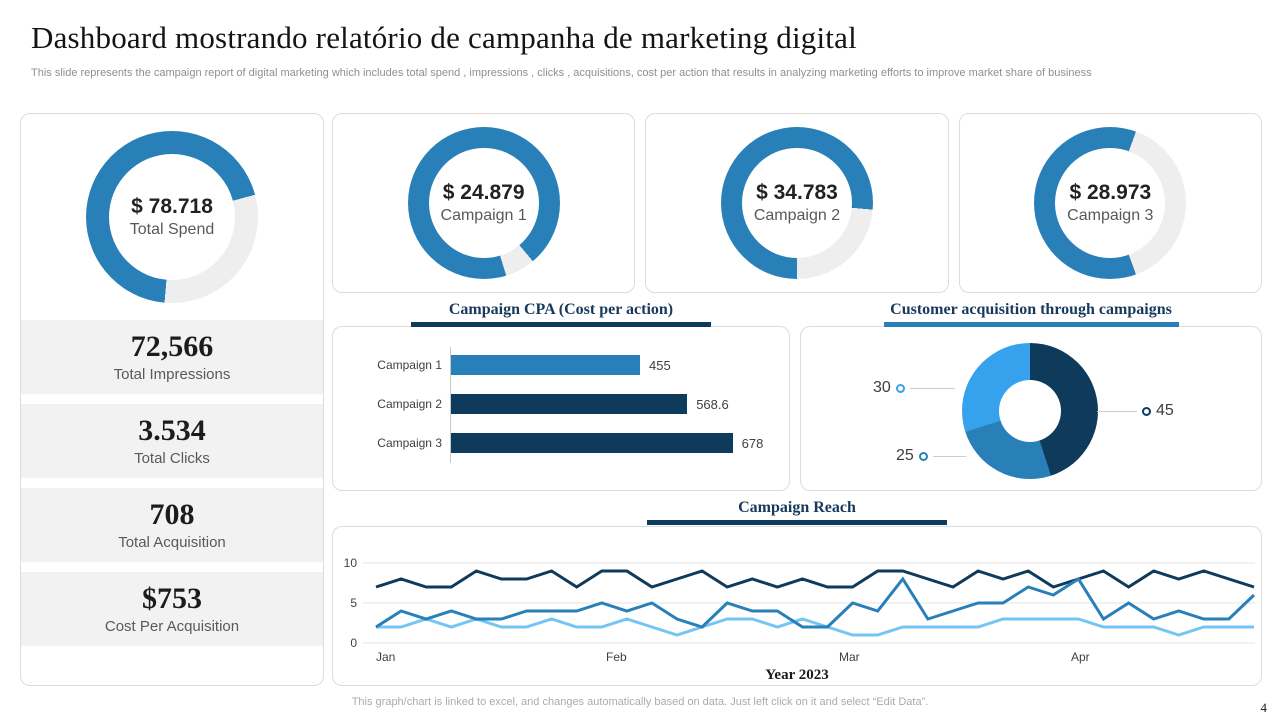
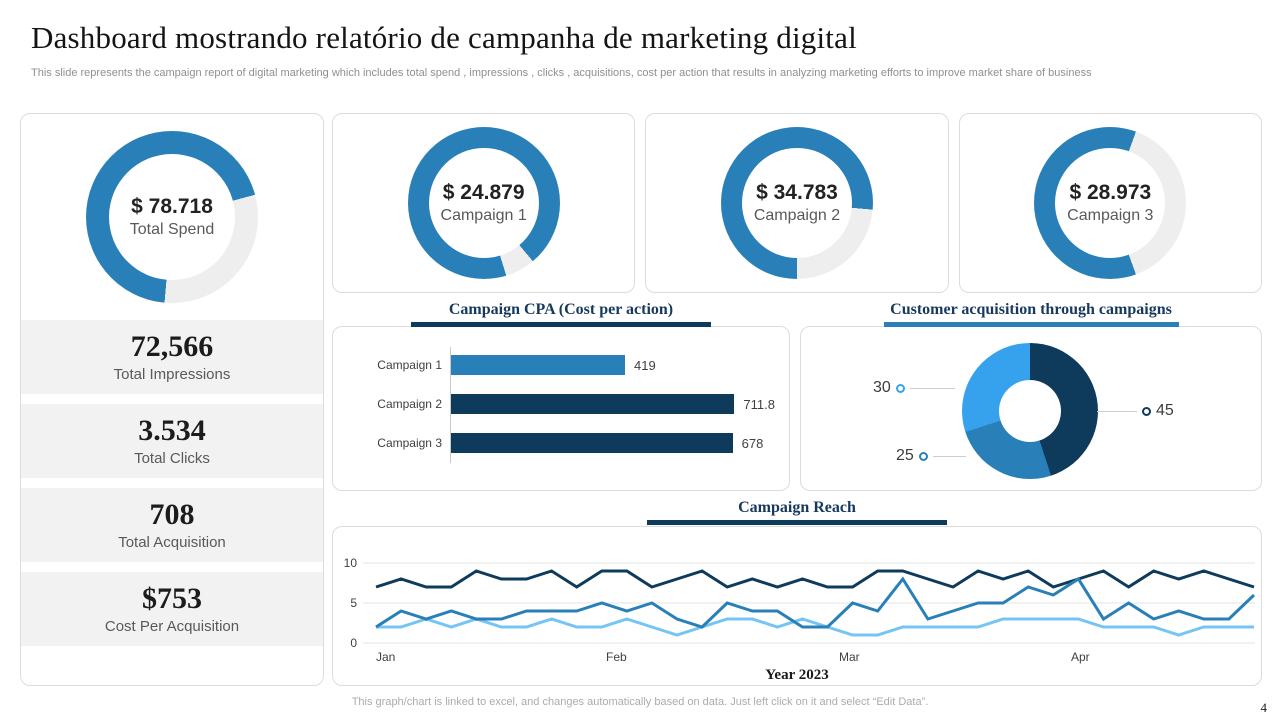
Campaign CPA (Cost per action)/Campaign 1: 455 -> 419
Campaign CPA (Cost per action)/Campaign 2: 568.6 -> 711.8
